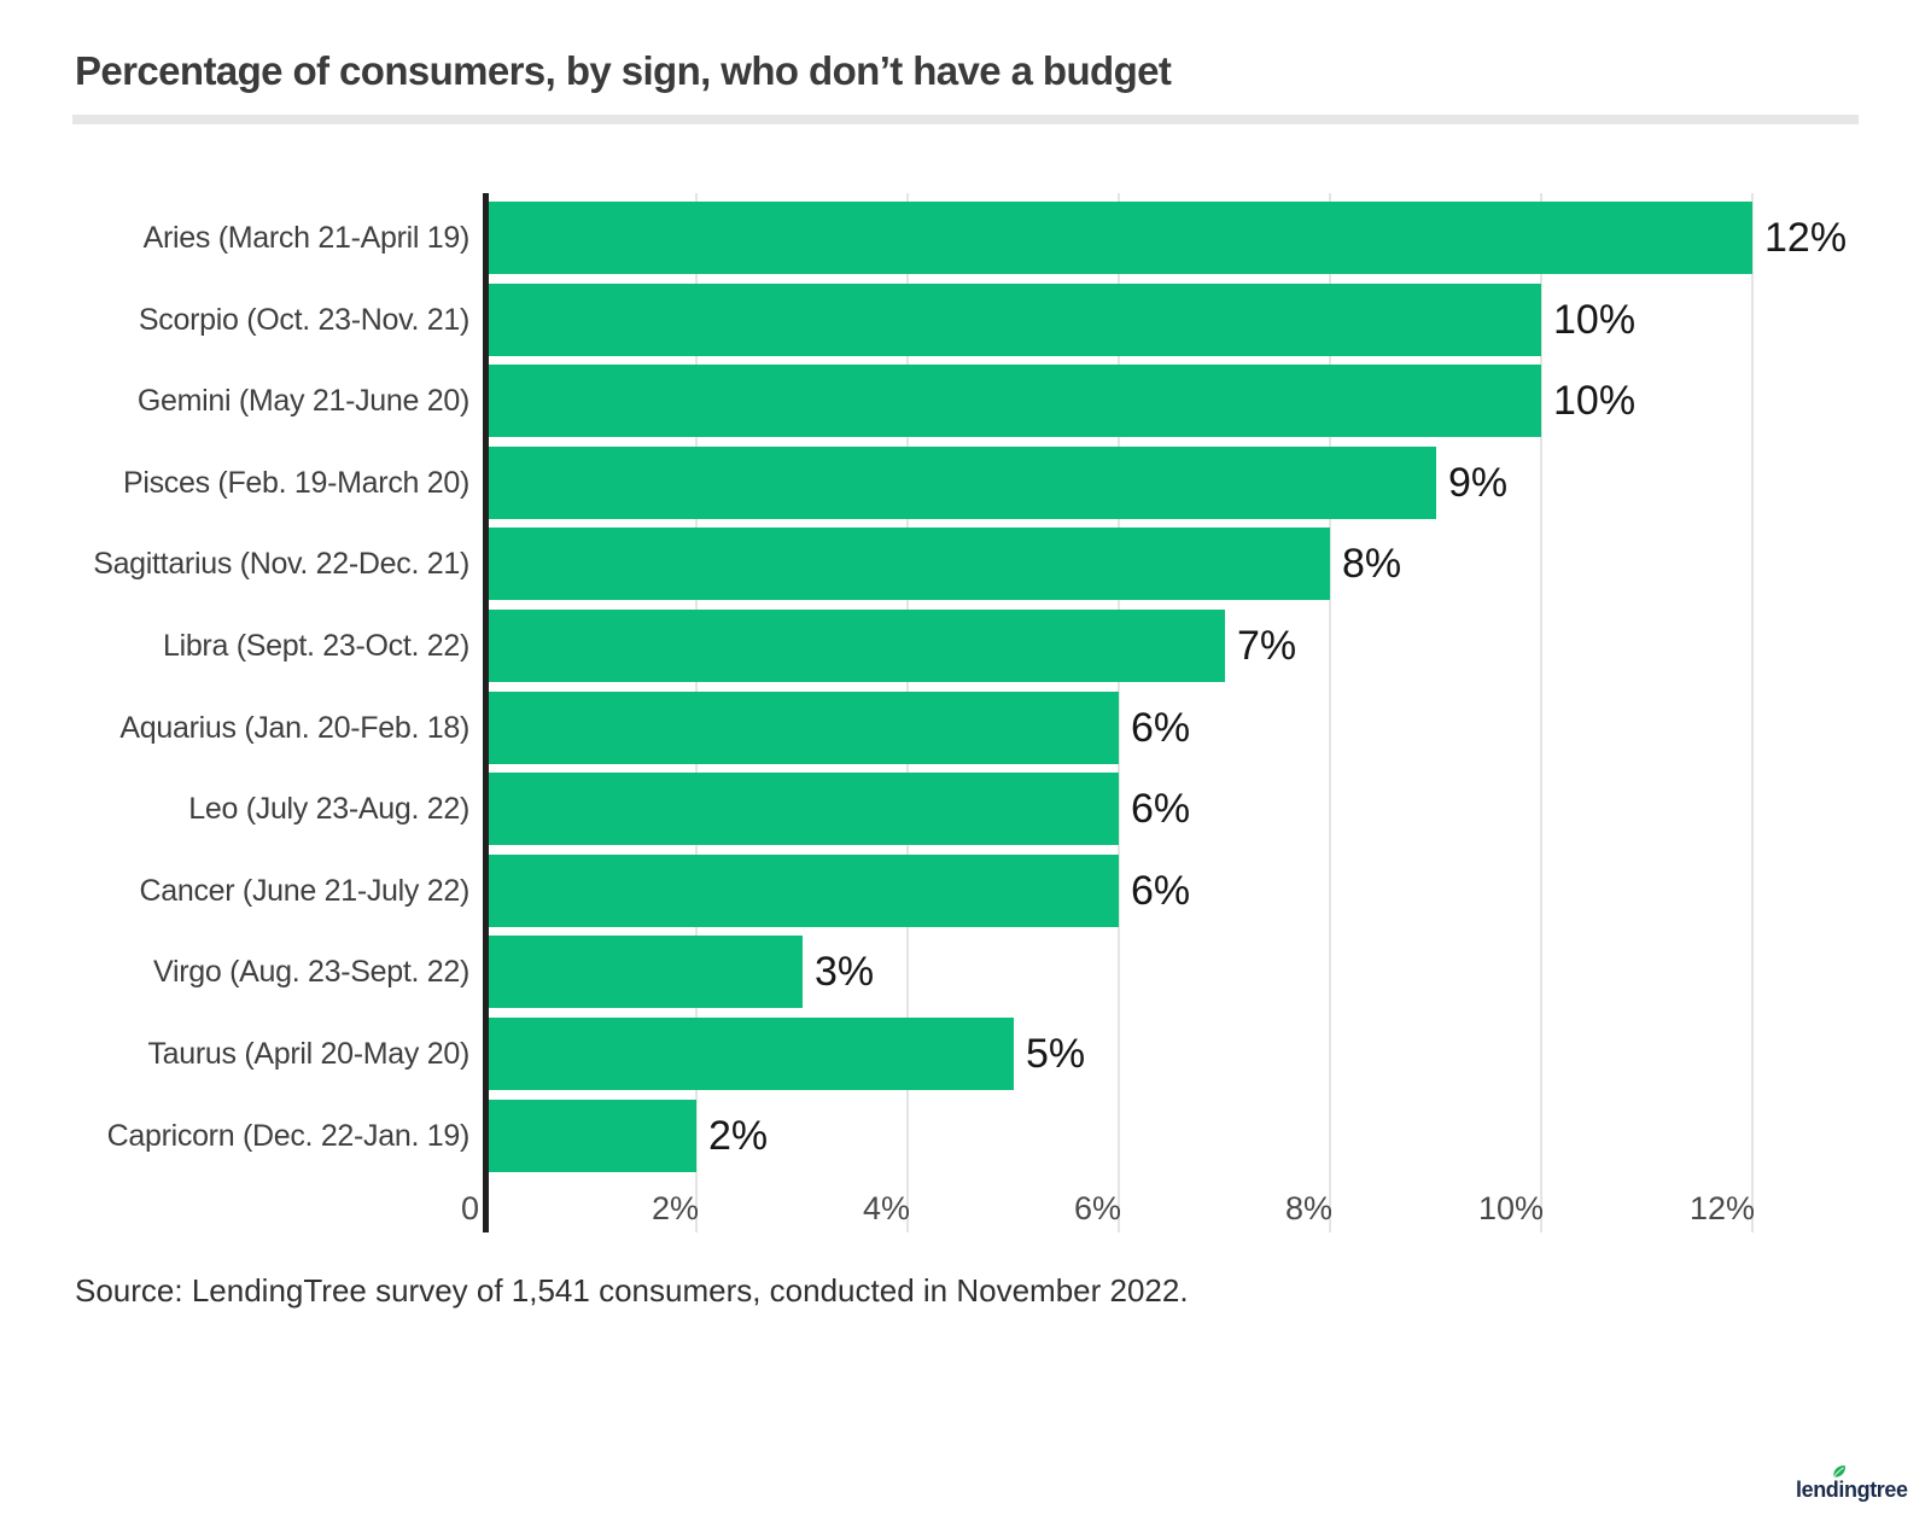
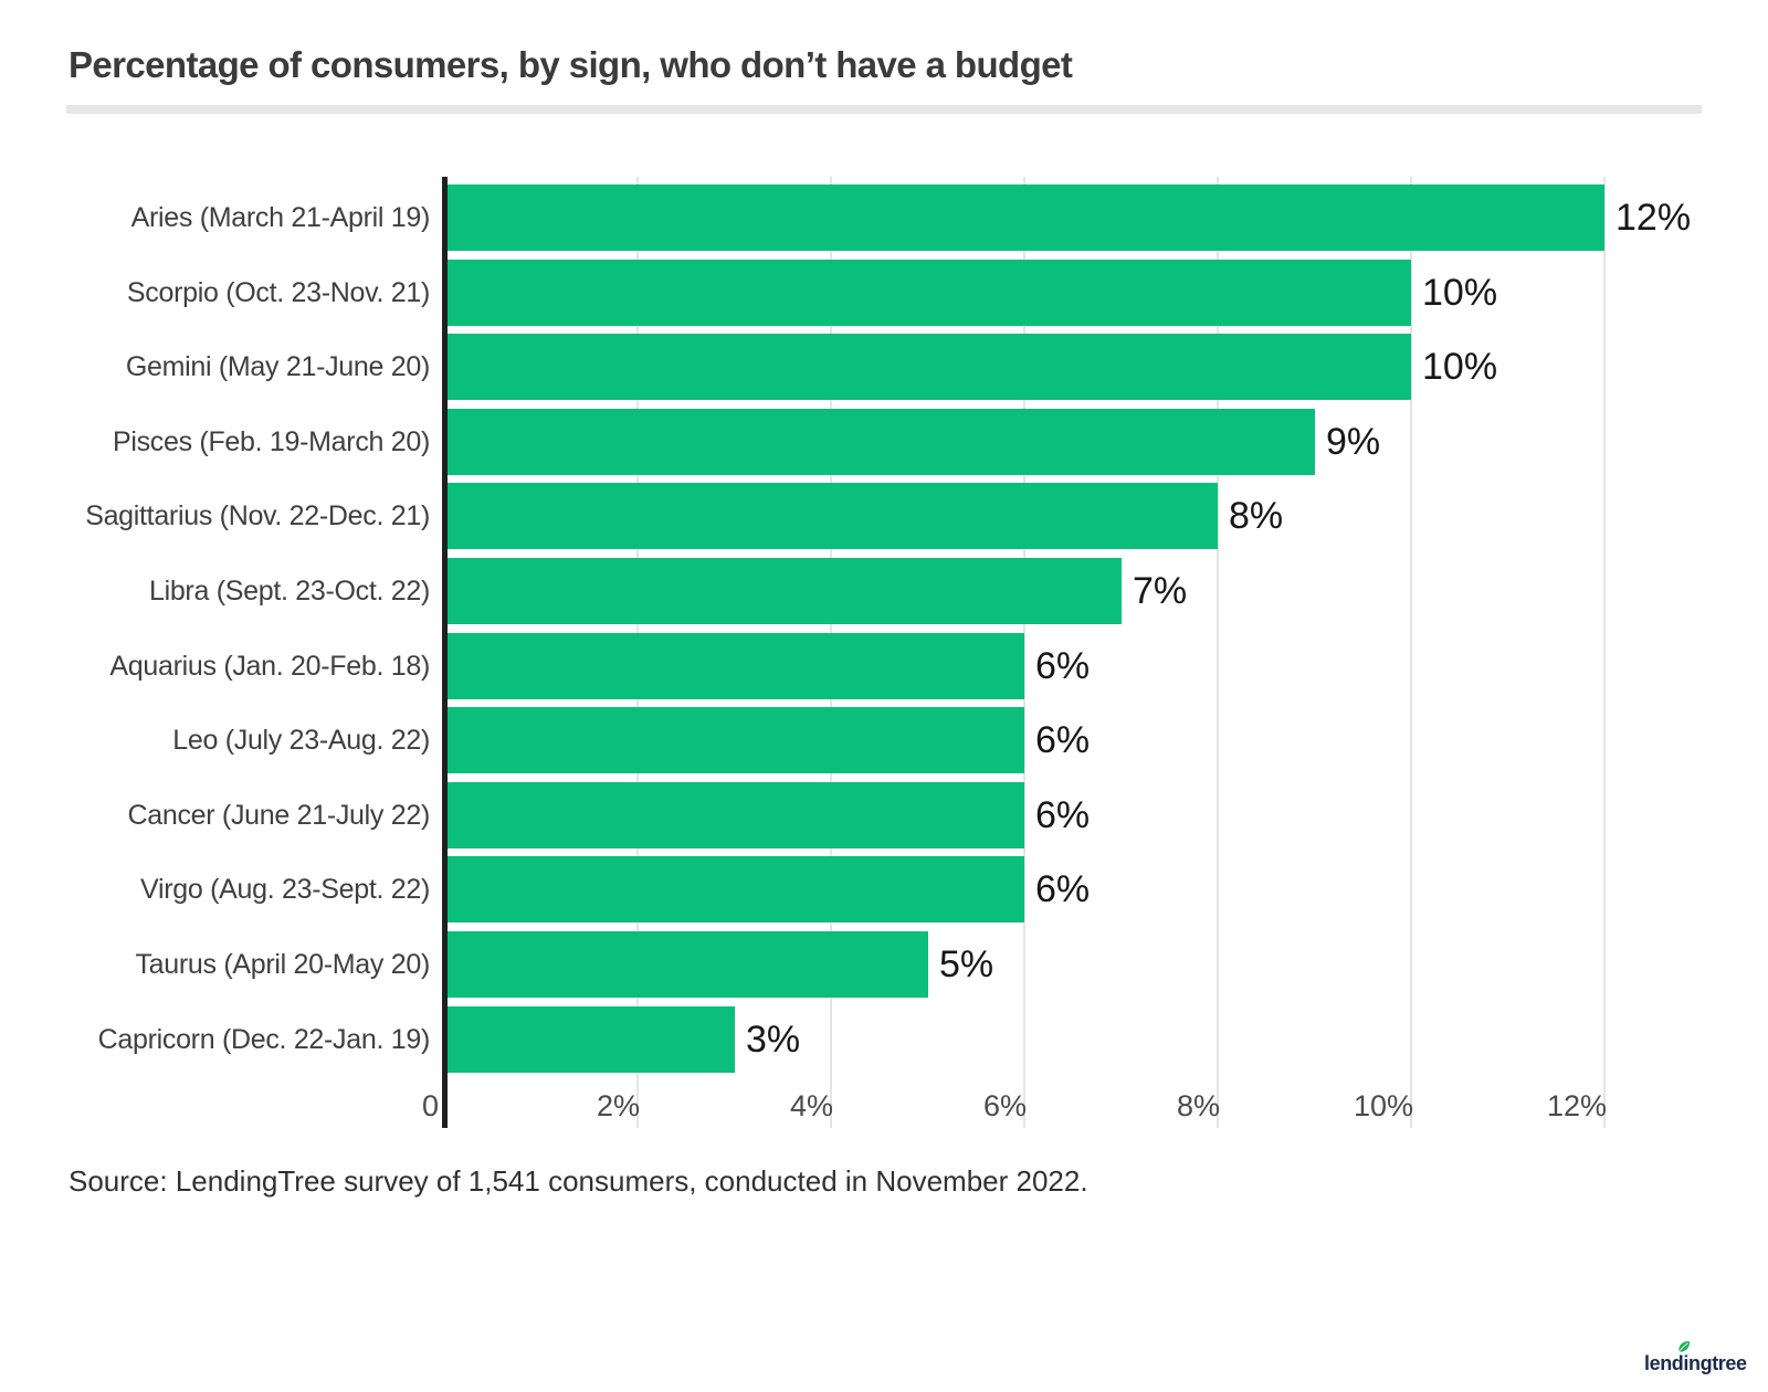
Virgo (Aug. 23-Sept. 22): 3% -> 6%
Capricorn (Dec. 22-Jan. 19): 2% -> 3%
